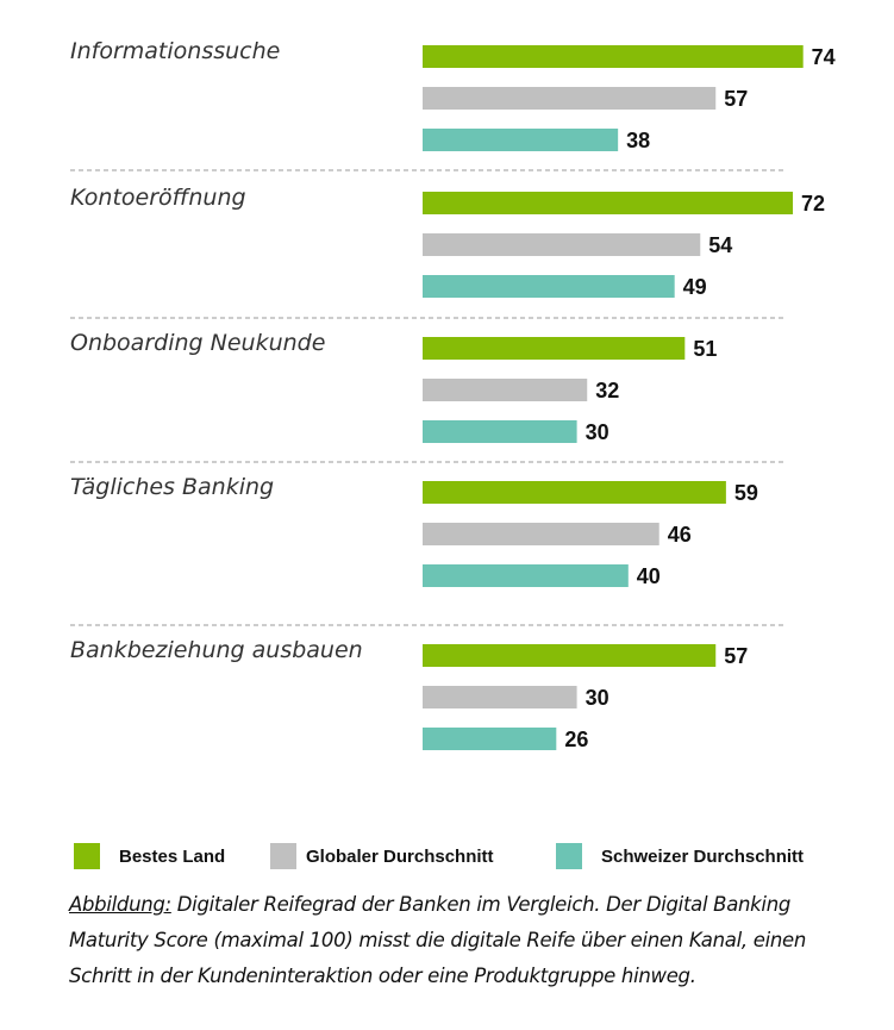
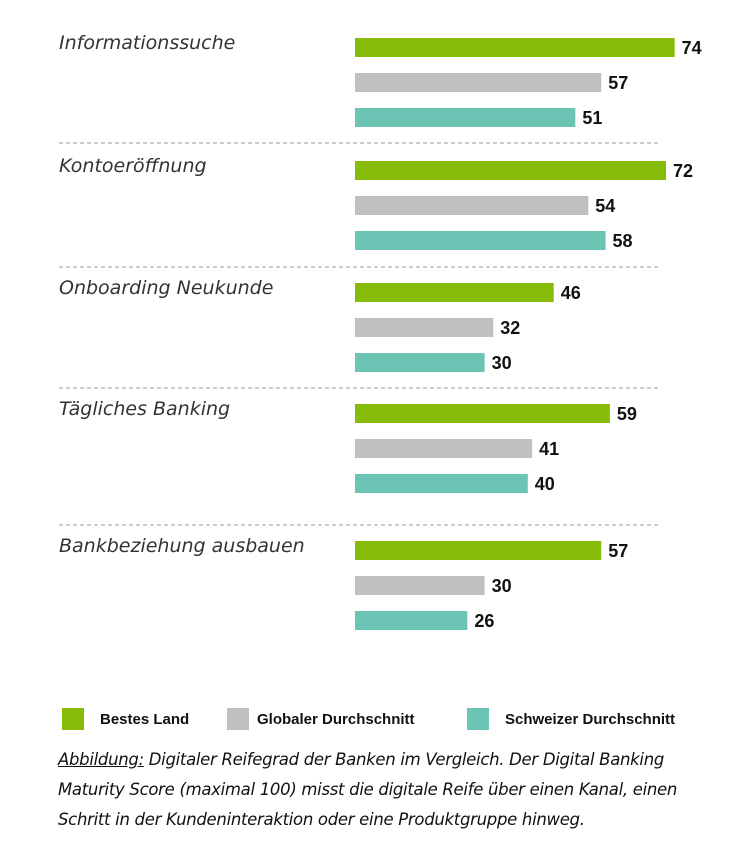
Schweizer Durchschnitt/Informationssuche: 38 -> 51
Schweizer Durchschnitt/Kontoeröffnung: 49 -> 58
Bestes Land/Onboarding Neukunde: 51 -> 46
Globaler Durchschnitt/Tägliches Banking: 46 -> 41
